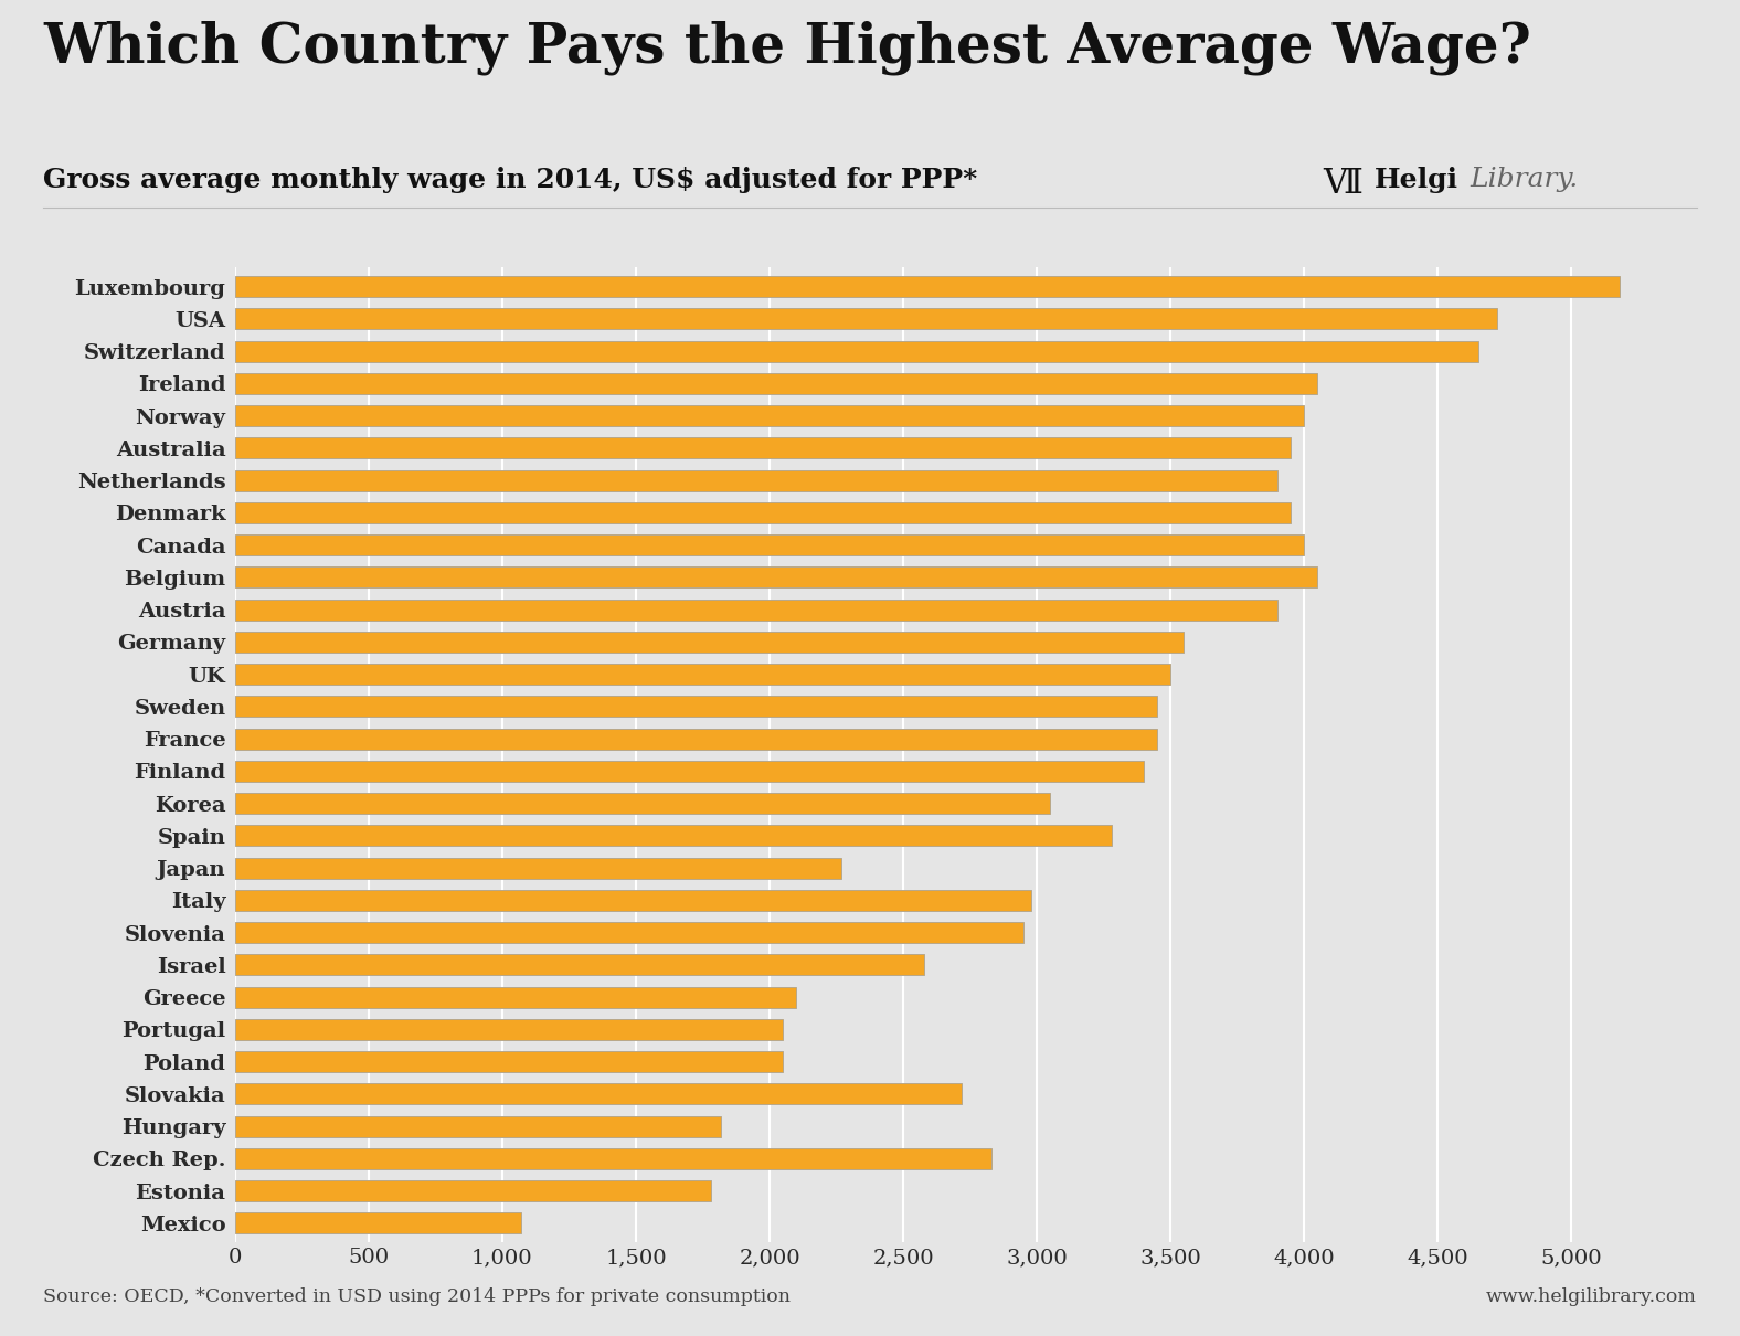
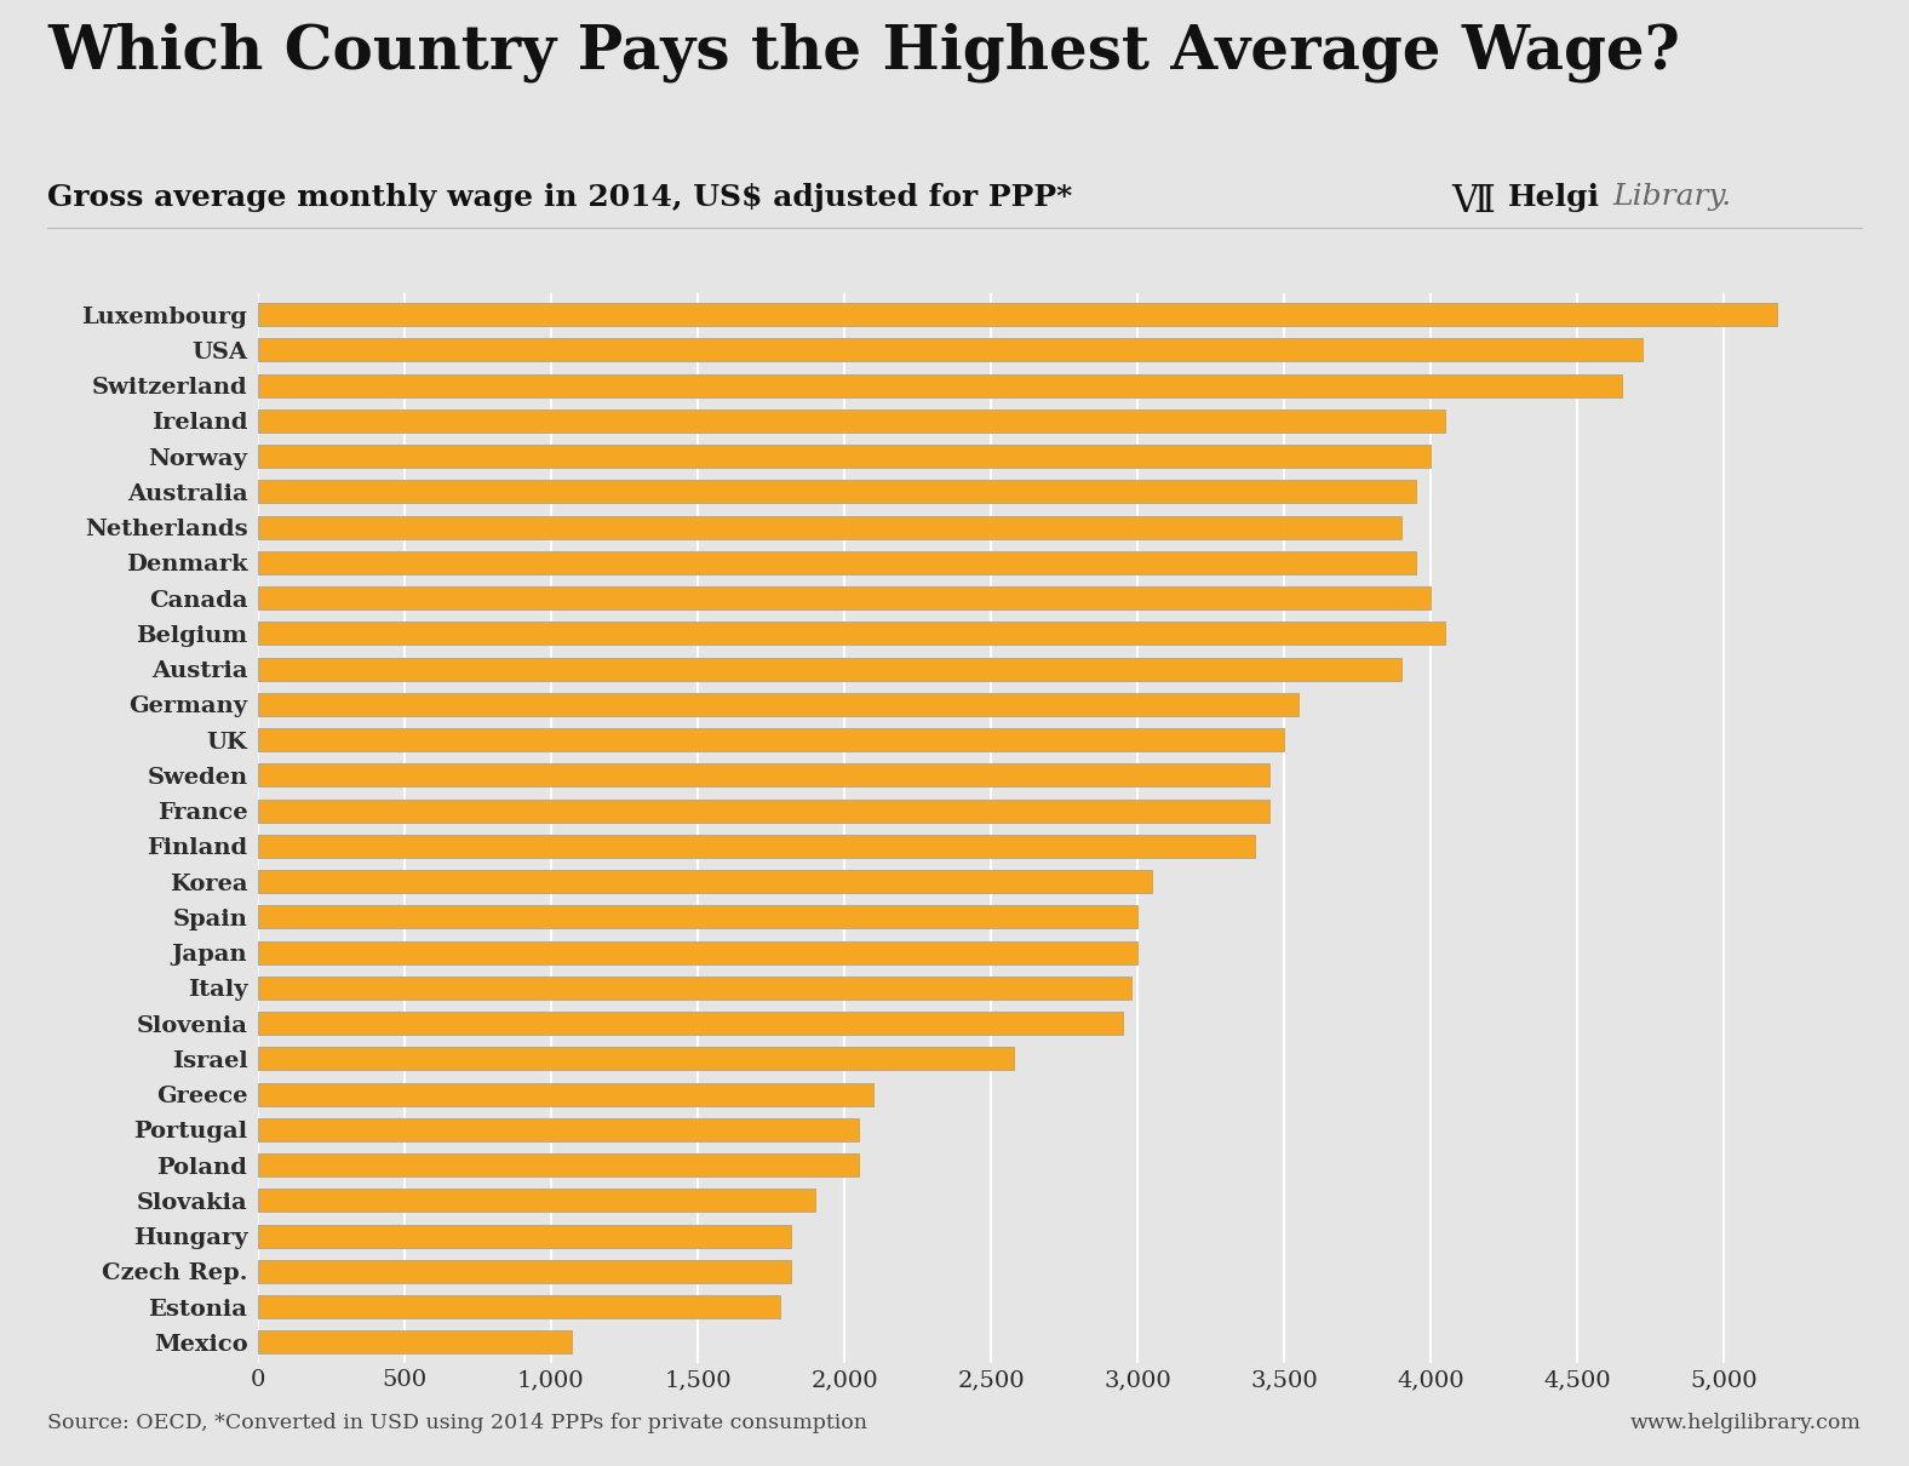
Spain: 3,280 -> 3,000
Japan: 2,270 -> 3,000
Slovakia: 2,720 -> 1,900
Czech Rep.: 2,830 -> 1,820
